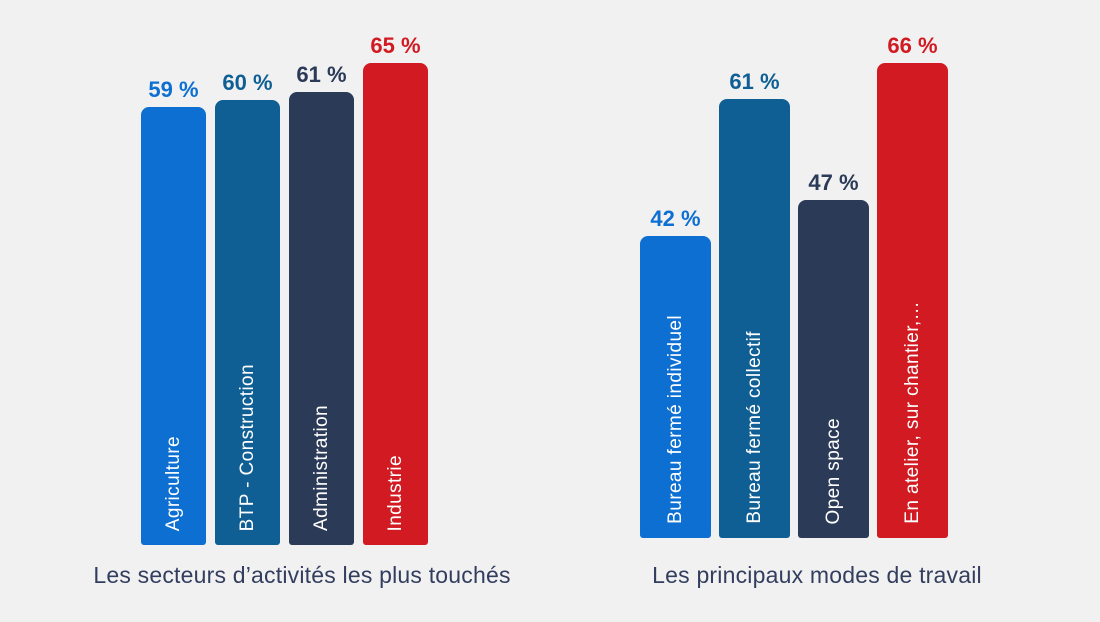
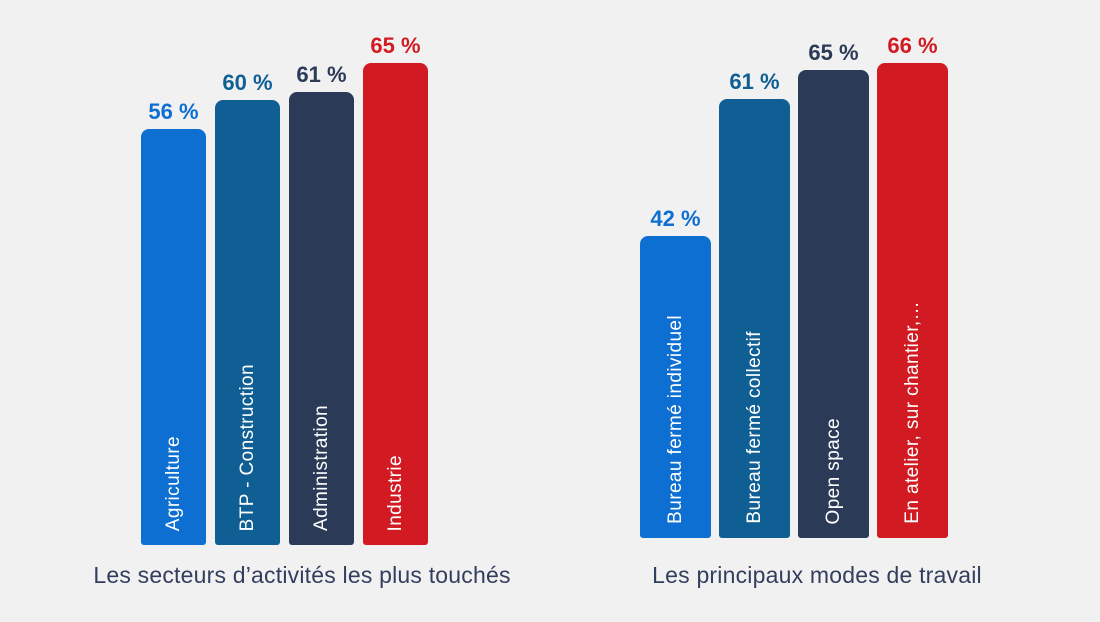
Les secteurs d’activités les plus touchés/Agriculture: 59 -> 56
Les principaux modes de travail/Open space: 47 -> 65
